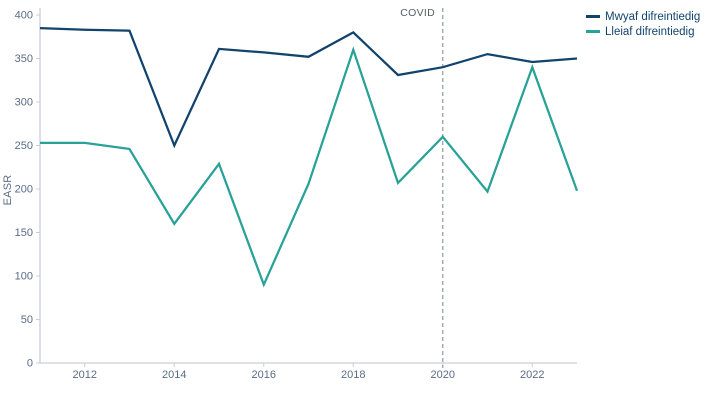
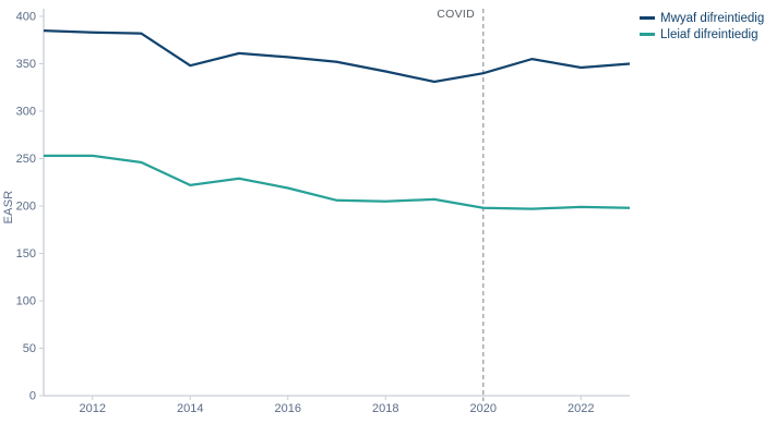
Mwyaf difreintiedig/2014: 250 -> 350
Lleiaf difreintiedig/2014: 160 -> 220
Lleiaf difreintiedig/2016: 90 -> 220
Mwyaf difreintiedig/2018: 380 -> 340
Lleiaf difreintiedig/2018: 360 -> 200
Lleiaf difreintiedig/2020: 260 -> 200
Lleiaf difreintiedig/2022: 340 -> 200
